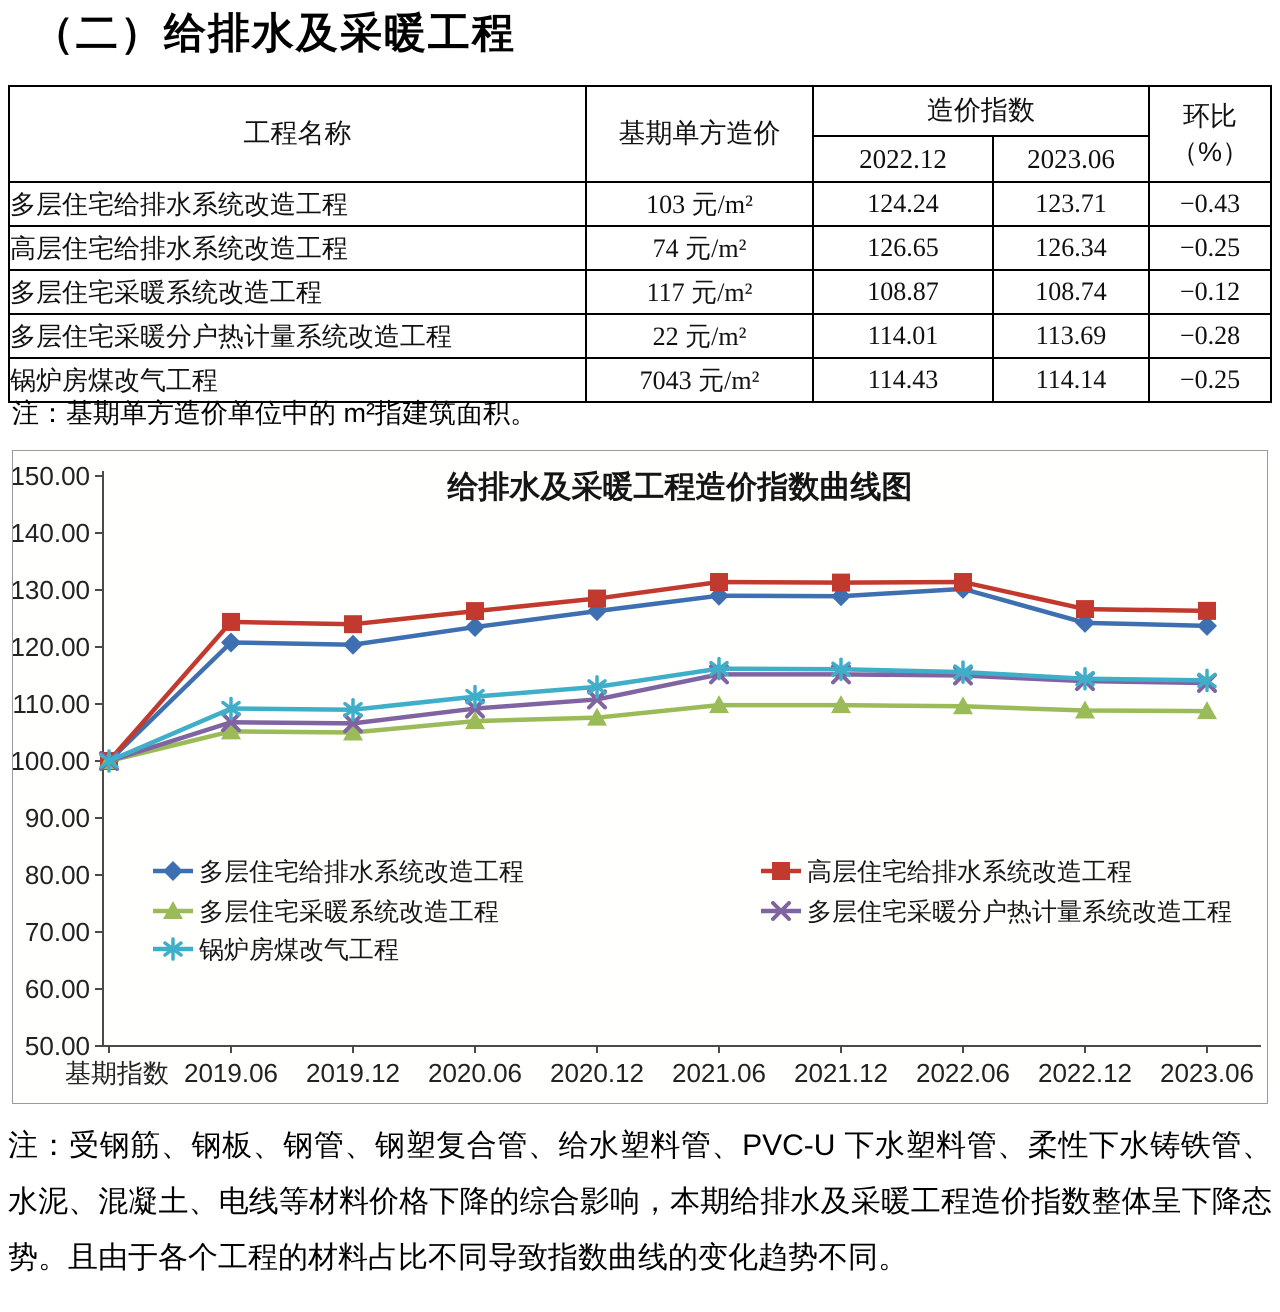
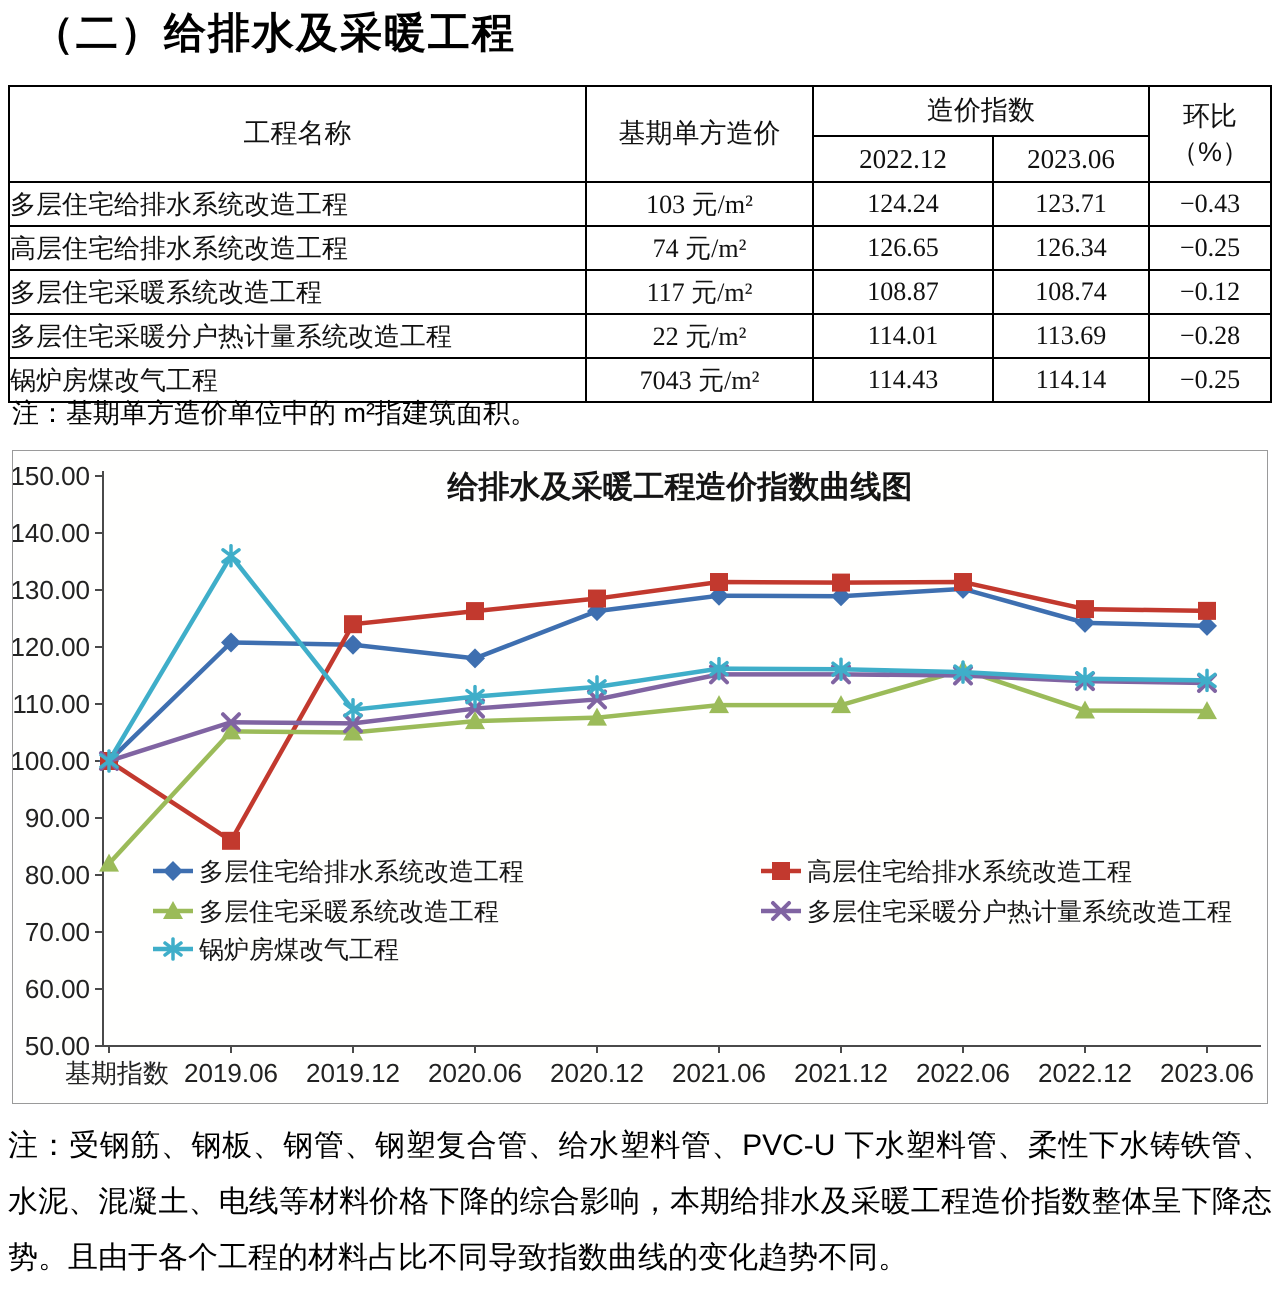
多层住宅采暖系统改造工程/基期指数: 100 -> 82
高层住宅给排水系统改造工程/2019.06: 124 -> 86
锅炉房煤改气工程/2019.06: 109 -> 136
多层住宅给排水系统改造工程/2020.06: 124 -> 118
多层住宅采暖系统改造工程/2022.06: 110 -> 116
